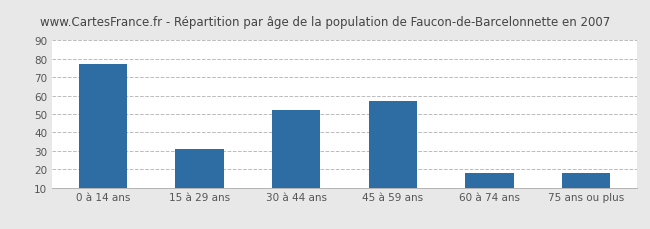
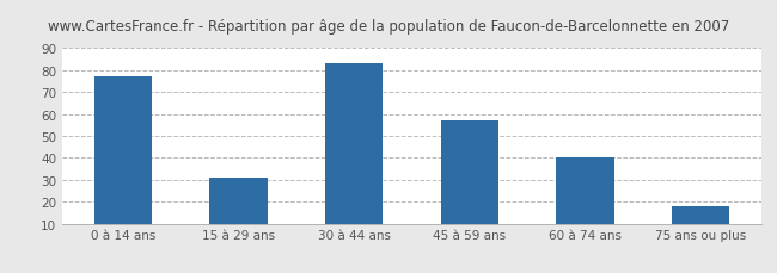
30 à 44 ans: 52 -> 83
60 à 74 ans: 18 -> 40
